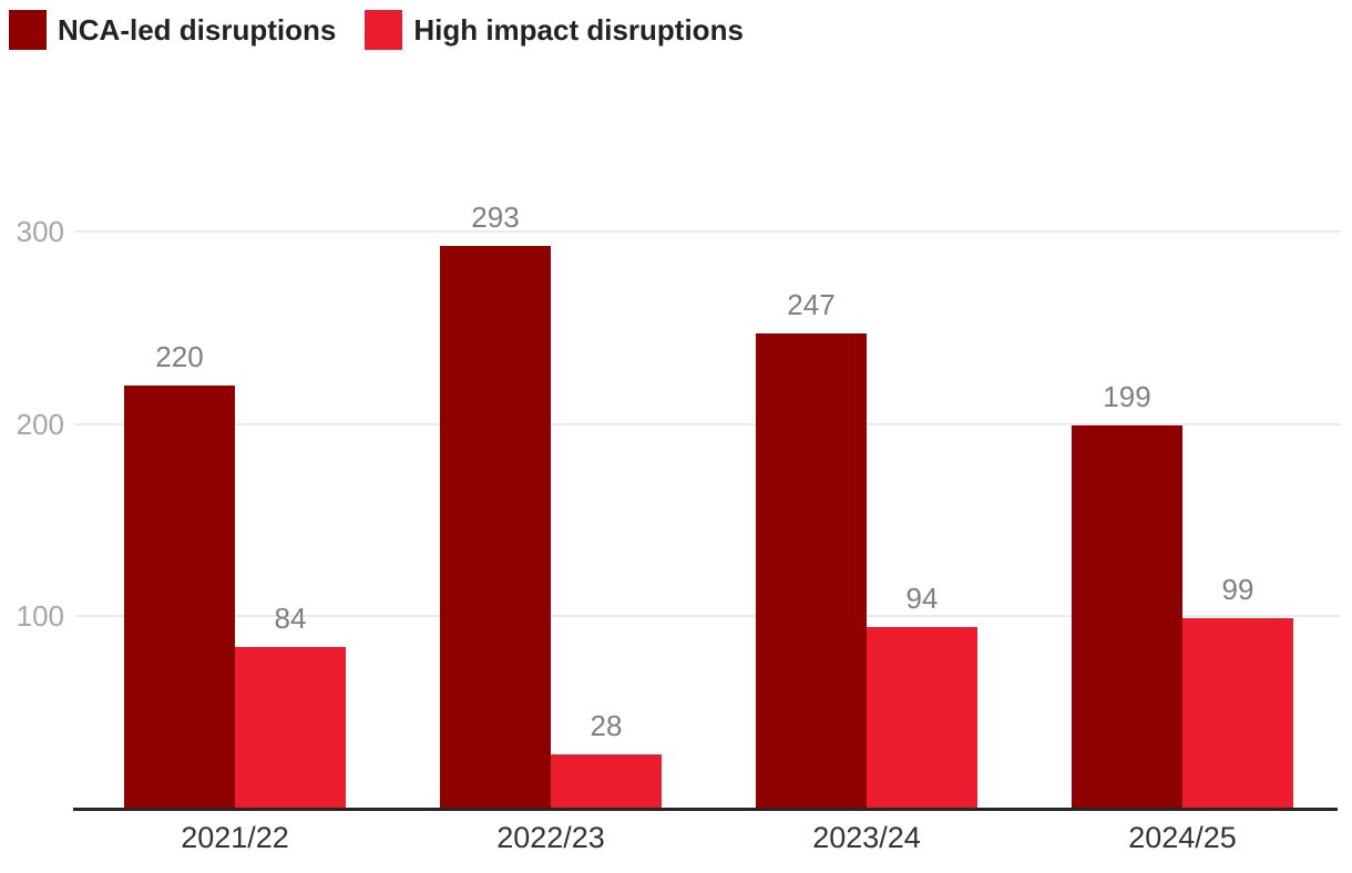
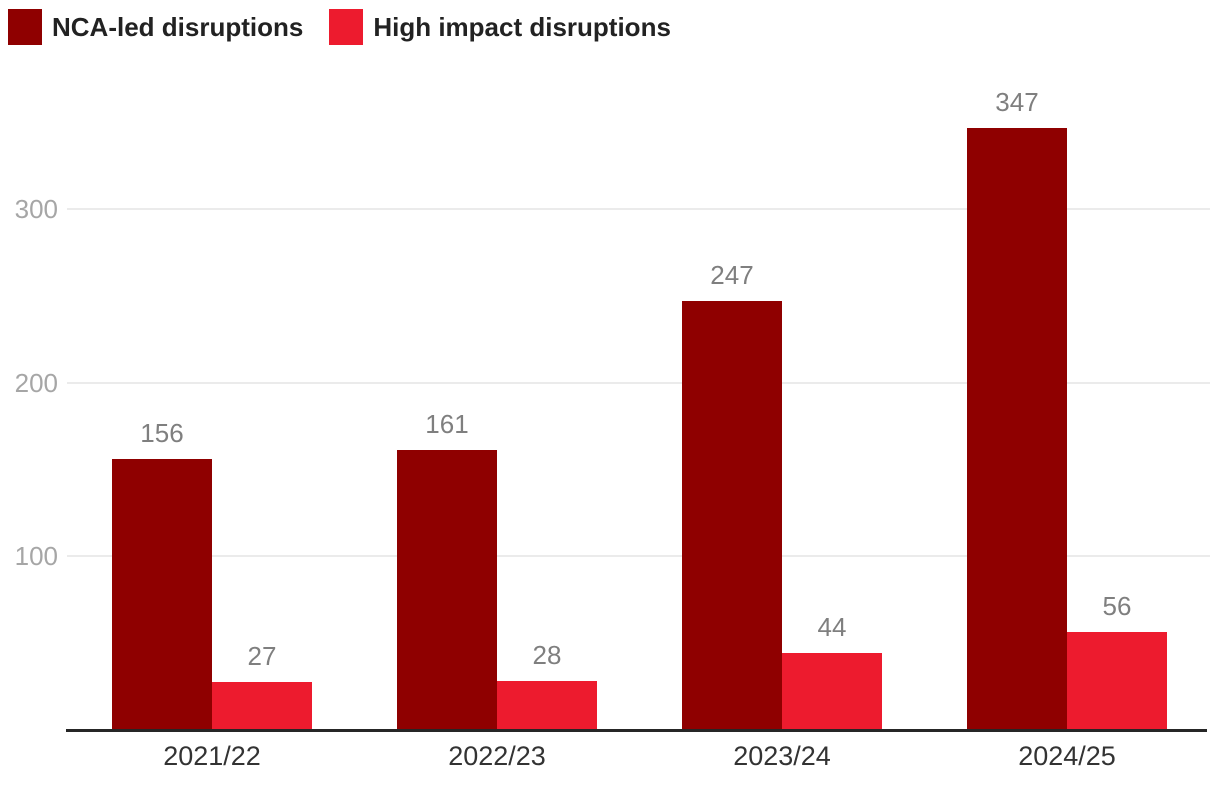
NCA-led disruptions/2021/22: 220 -> 156
High impact disruptions/2021/22: 84 -> 27
NCA-led disruptions/2022/23: 293 -> 161
High impact disruptions/2023/24: 94 -> 44
NCA-led disruptions/2024/25: 199 -> 347
High impact disruptions/2024/25: 99 -> 56
